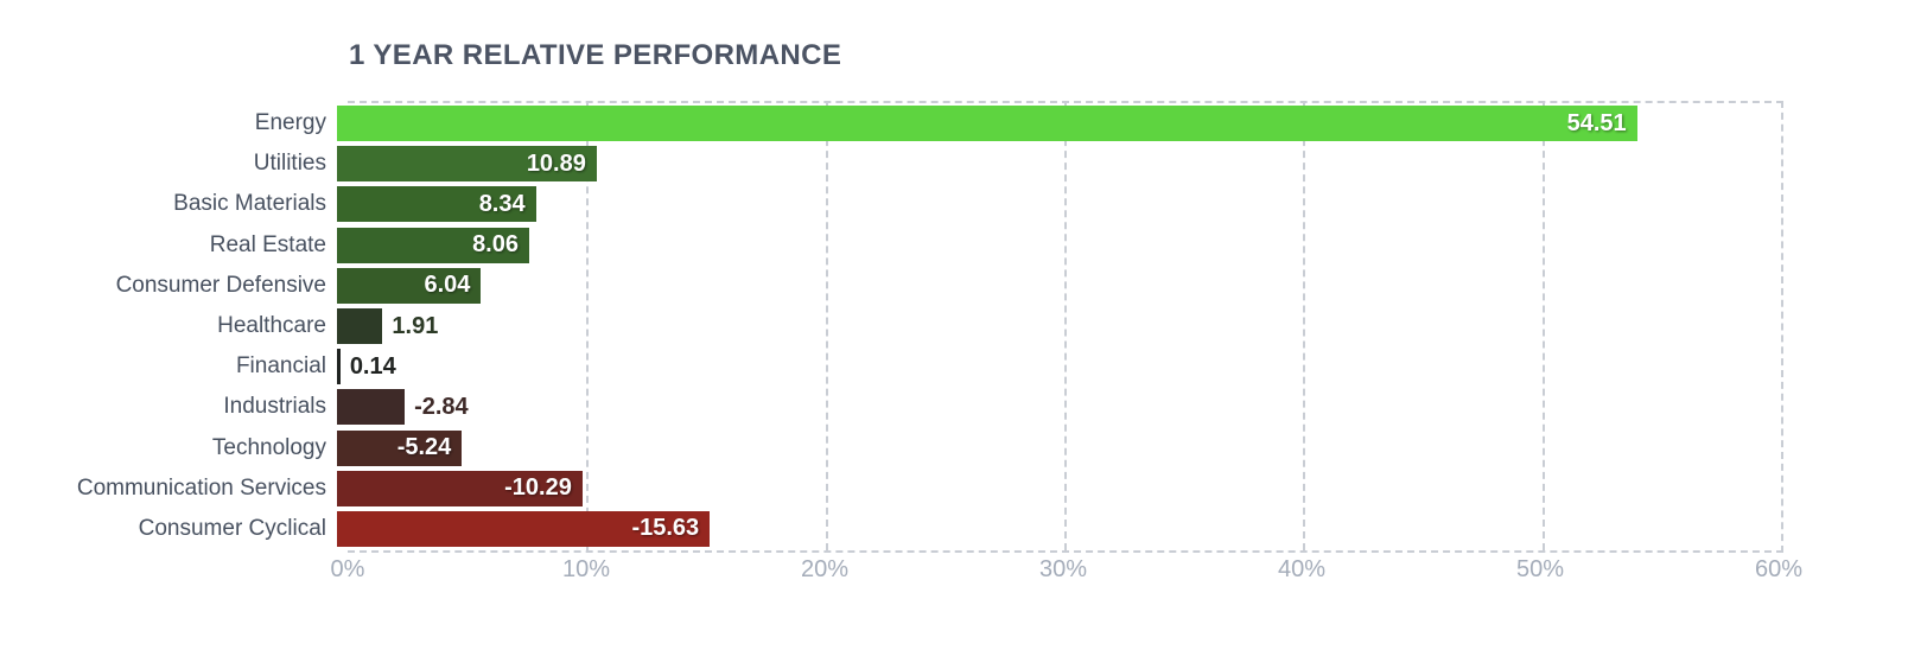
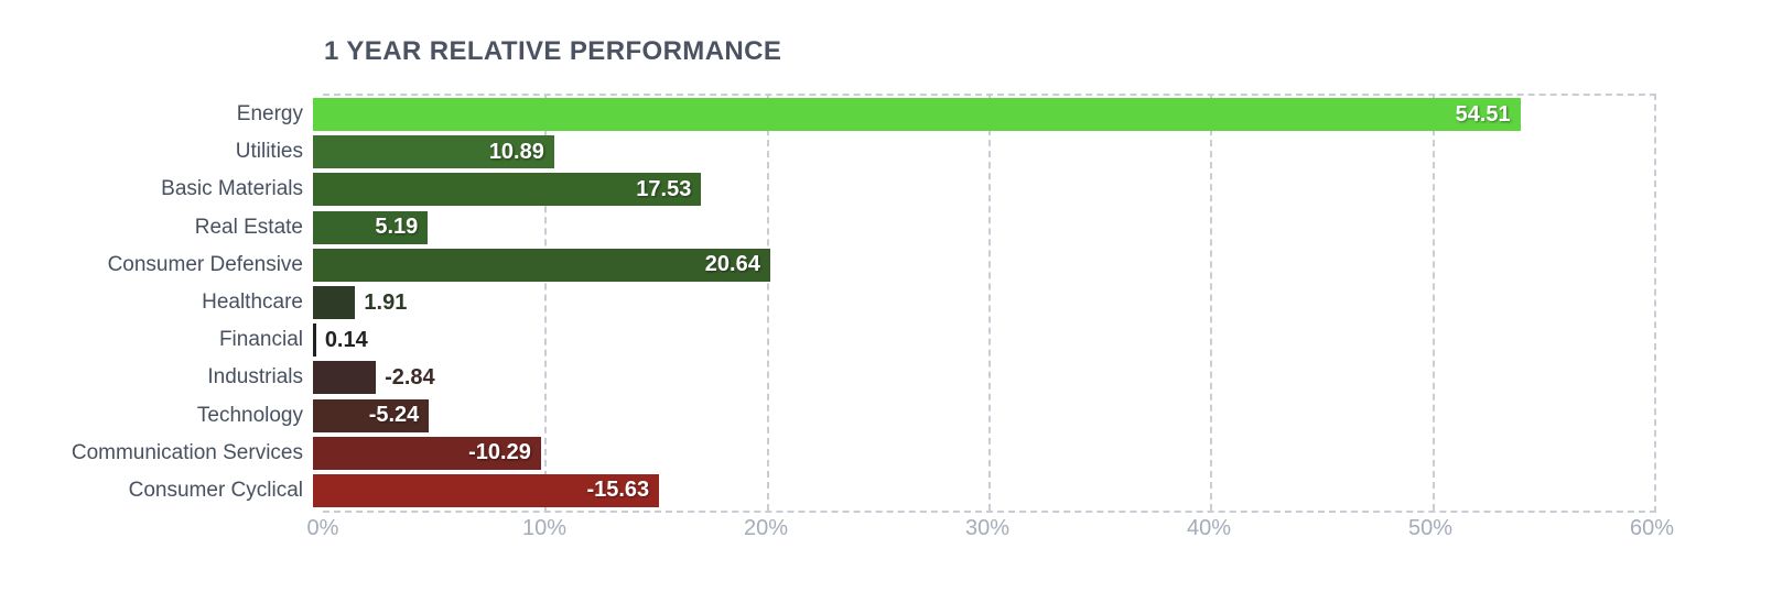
Basic Materials: 8.34 -> 17.53
Real Estate: 8.06 -> 5.19
Consumer Defensive: 6.04 -> 20.64
